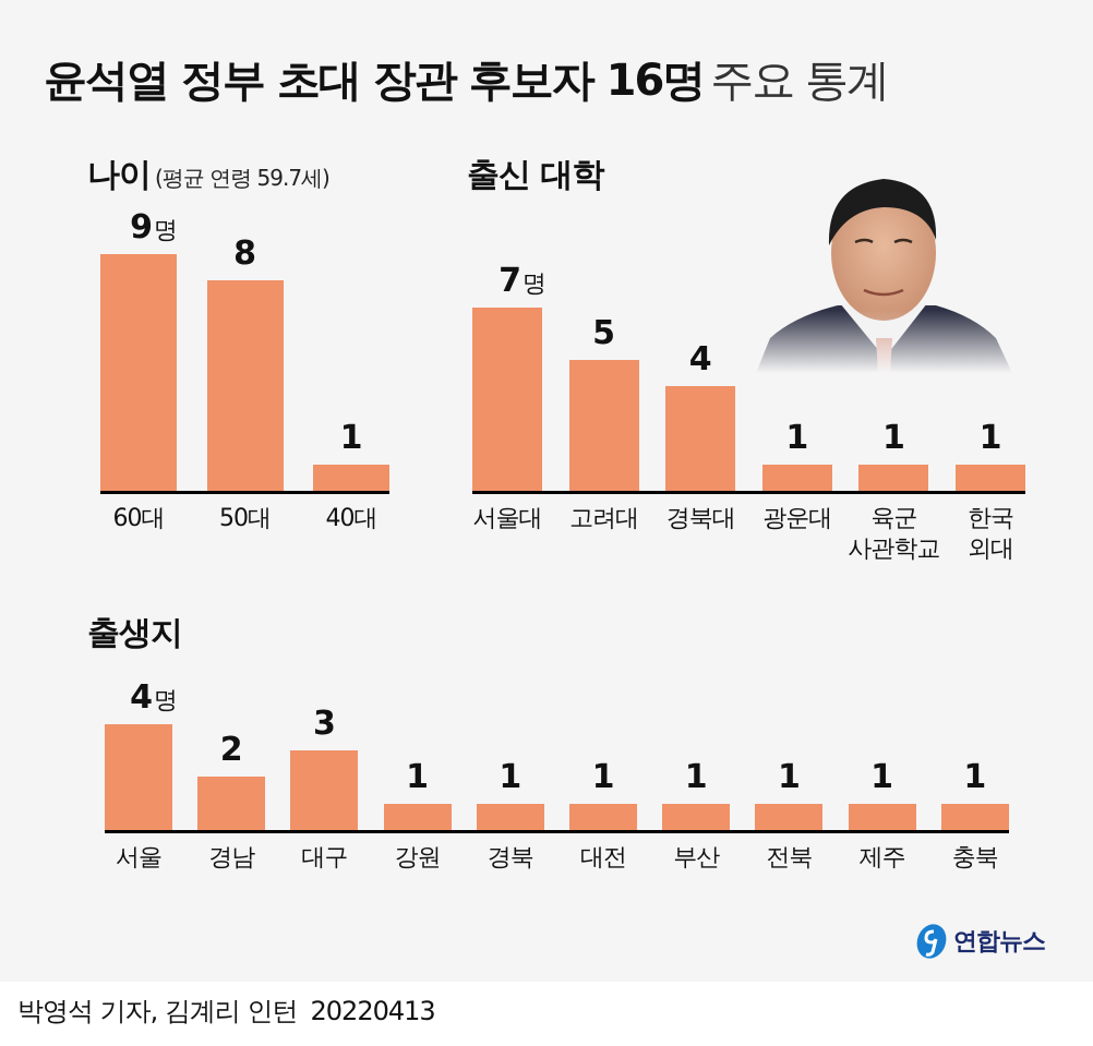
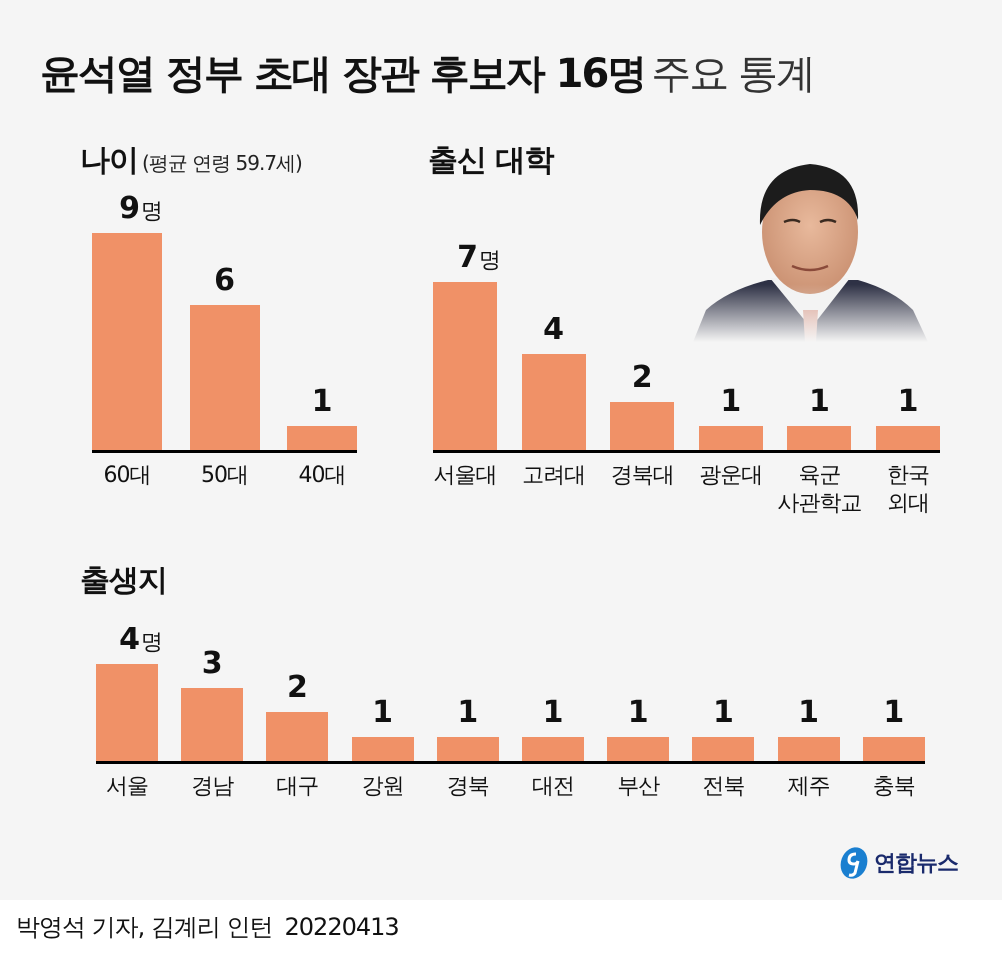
나이 (평균 연령 59.7세)/50대: 8 -> 6
출신 대학/고려대: 5 -> 4
출신 대학/경북대: 4 -> 2
출생지/경남: 2 -> 3
출생지/대구: 3 -> 2
